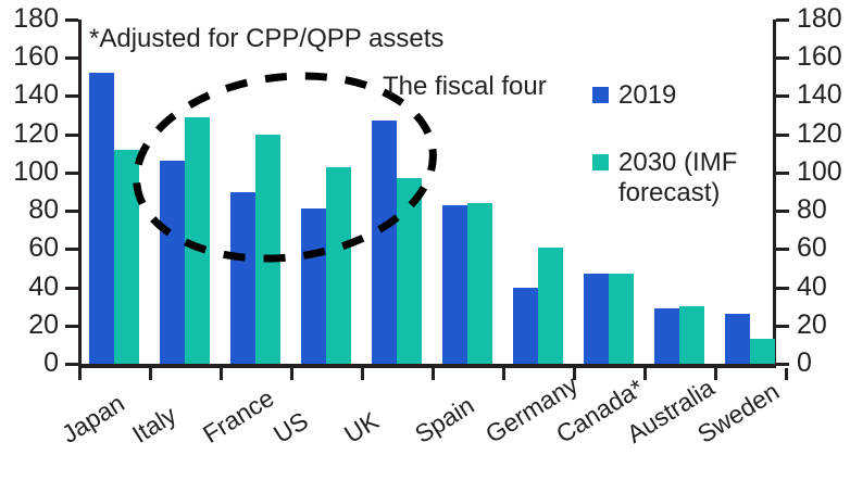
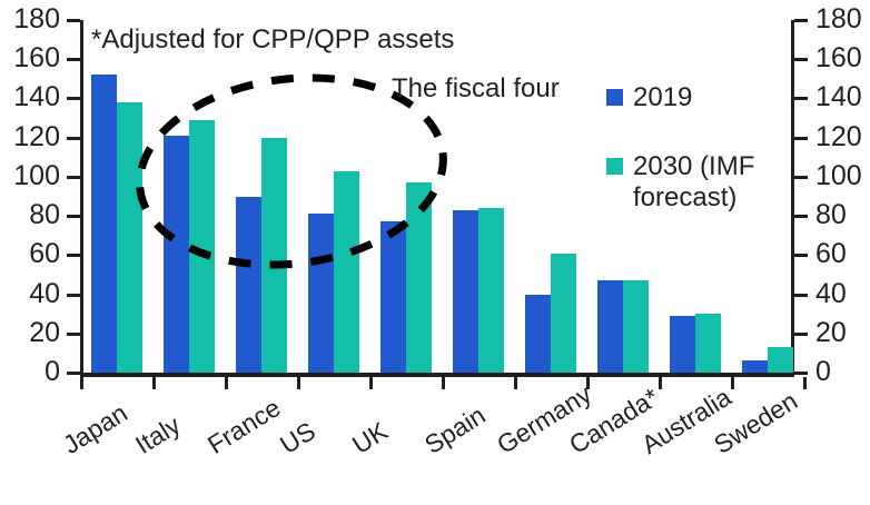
2030 (IMF forecast)/Japan: 112 -> 138
2019/Italy: 106 -> 121
2019/UK: 127 -> 77
2019/Sweden: 26 -> 6
